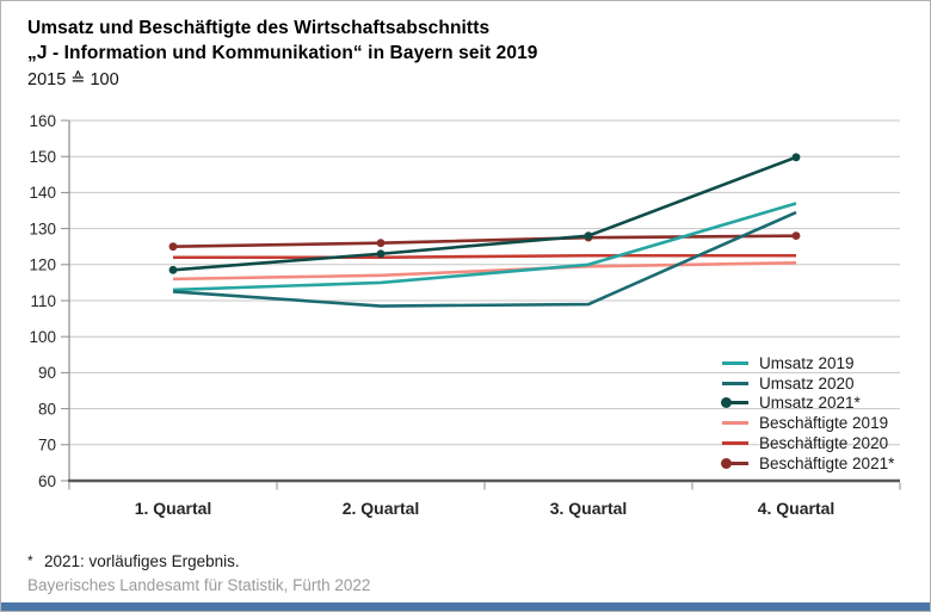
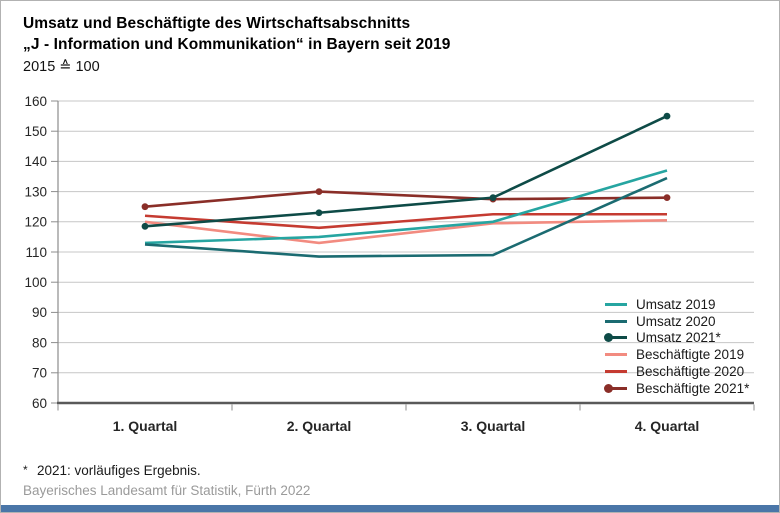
Beschäftigte 2019/1. Quartal: 116 -> 120
Beschäftigte 2019/2. Quartal: 117 -> 113
Beschäftigte 2020/2. Quartal: 122 -> 118
Beschäftigte 2021*/2. Quartal: 126 -> 130
Umsatz 2021*/4. Quartal: 150 -> 155
